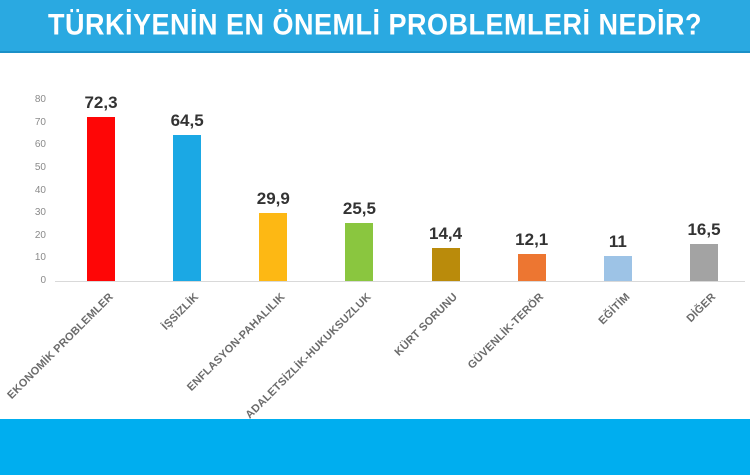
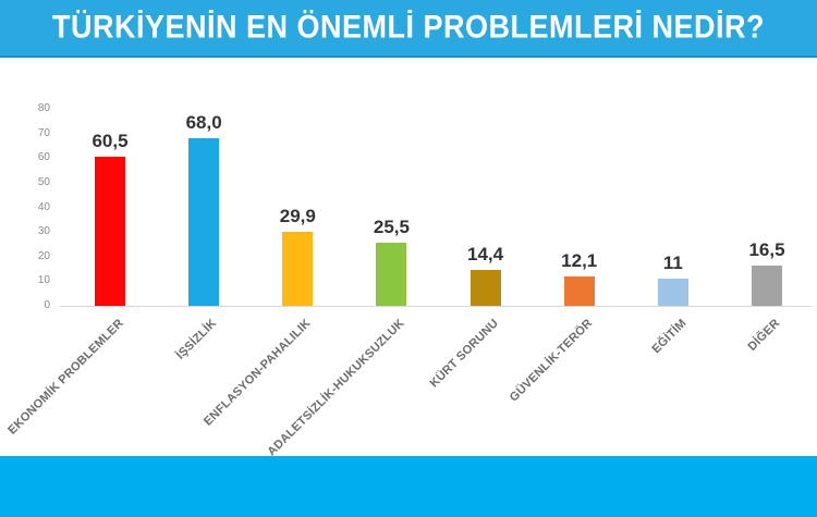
EKONOMİK PROBLEMLER: 72,3 -> 60,5
İŞSİZLİK: 64,5 -> 68,0
